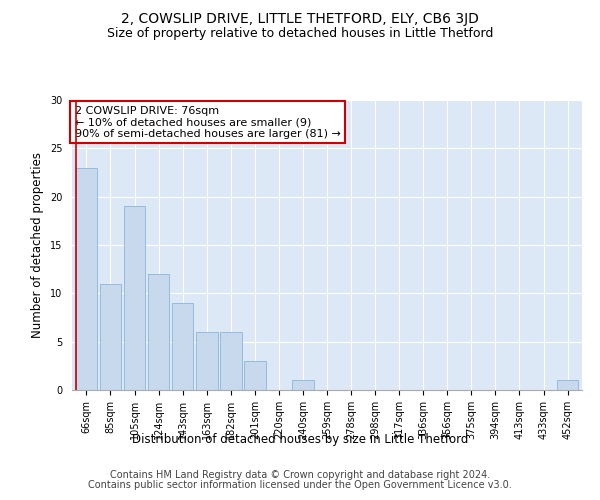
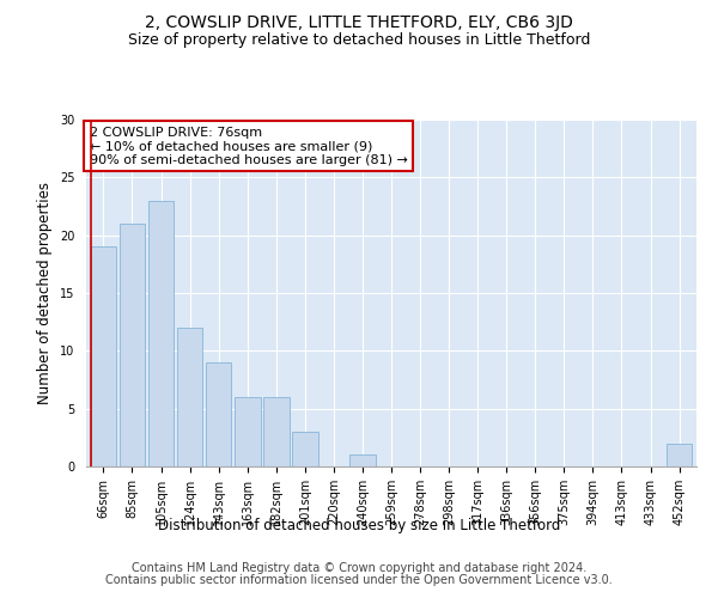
66sqm: 23 -> 19
85sqm: 11 -> 21
105sqm: 19 -> 23
452sqm: 1 -> 2
